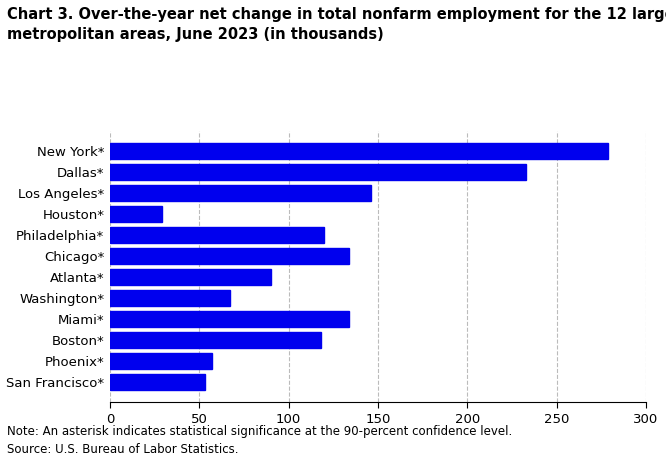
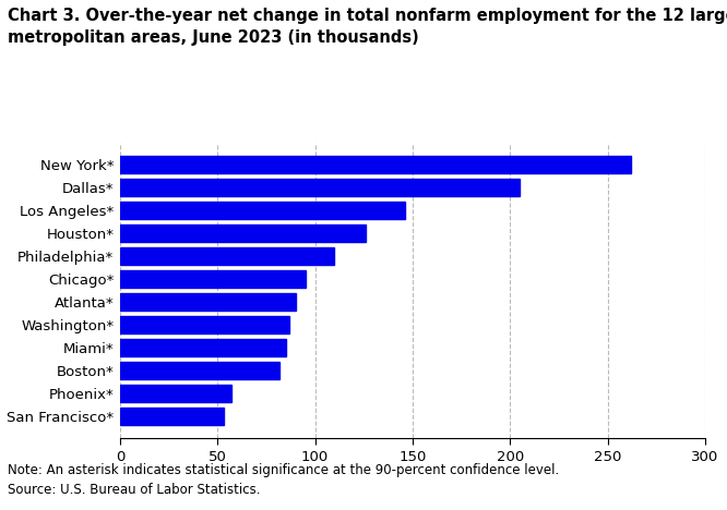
New York*: 279 -> 262
Dallas*: 233 -> 205
Houston*: 29 -> 126
Philadelphia*: 120 -> 110
Chicago*: 134 -> 95
Washington*: 67 -> 87
Miami*: 134 -> 85
Boston*: 118 -> 82
